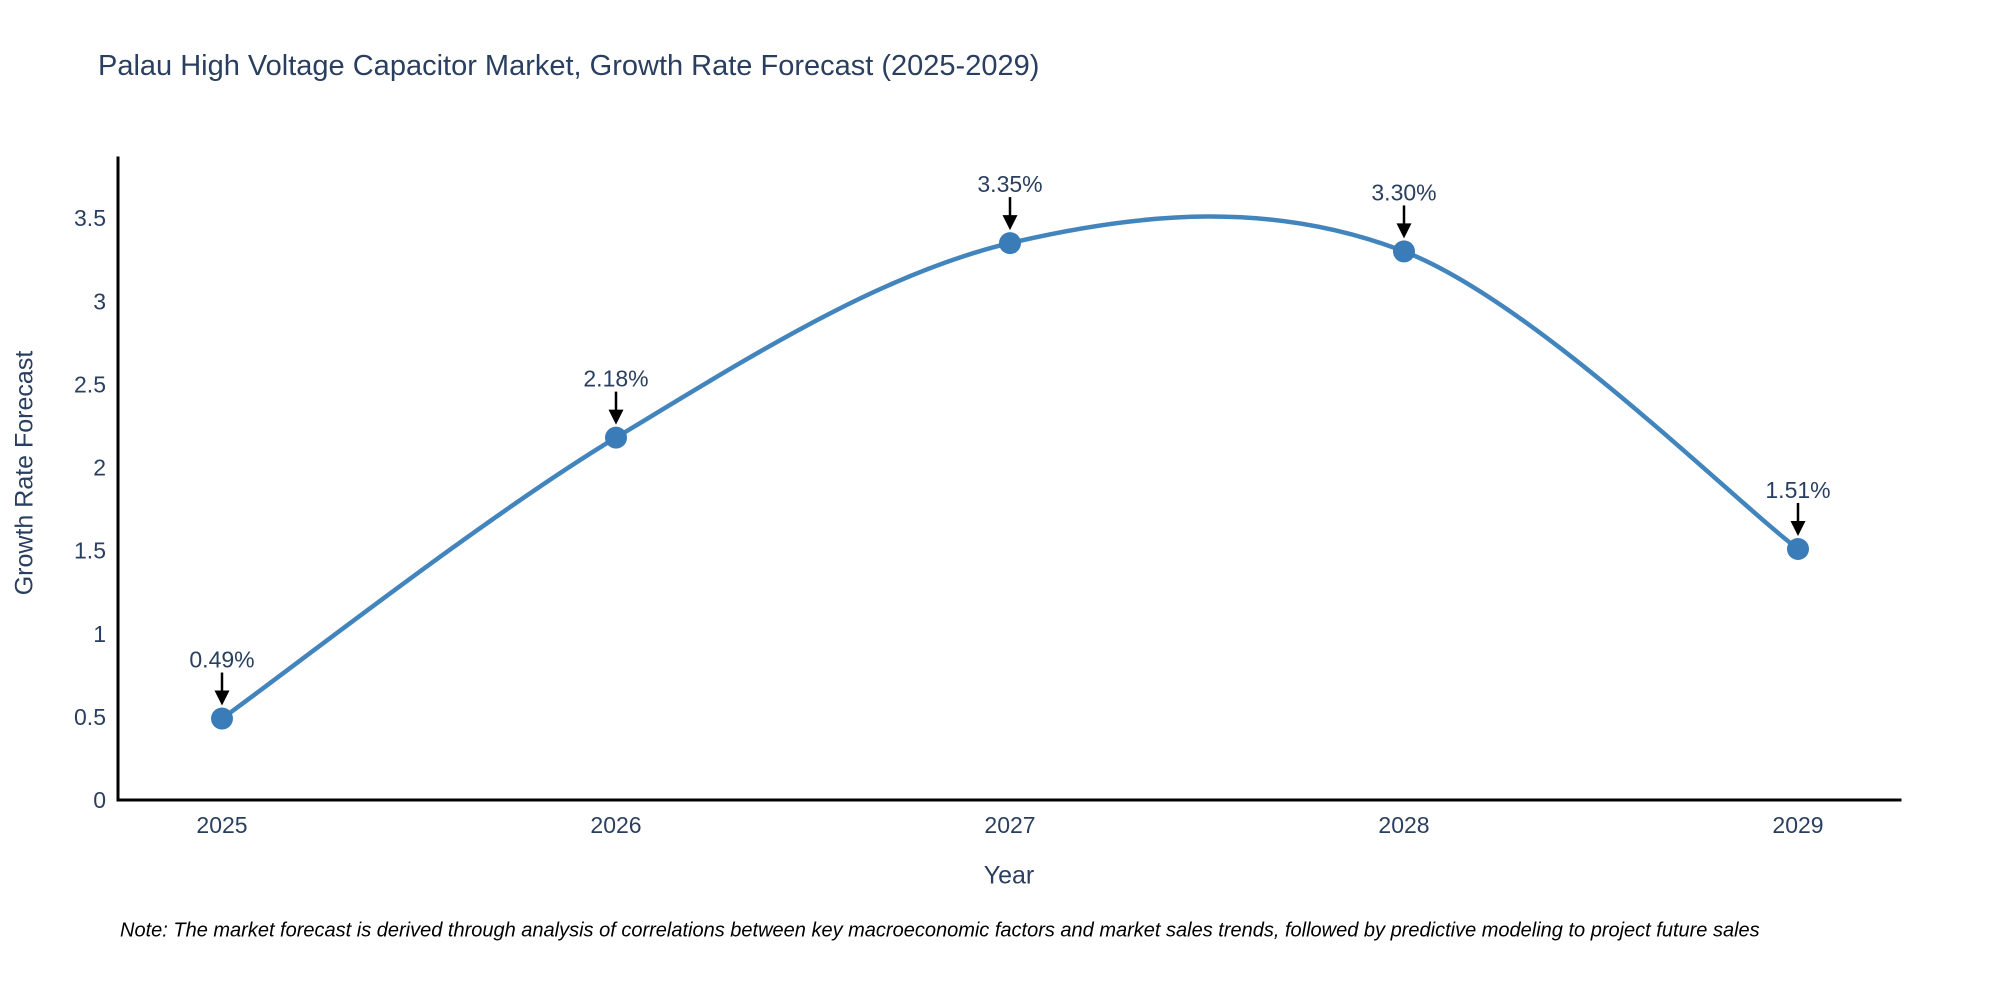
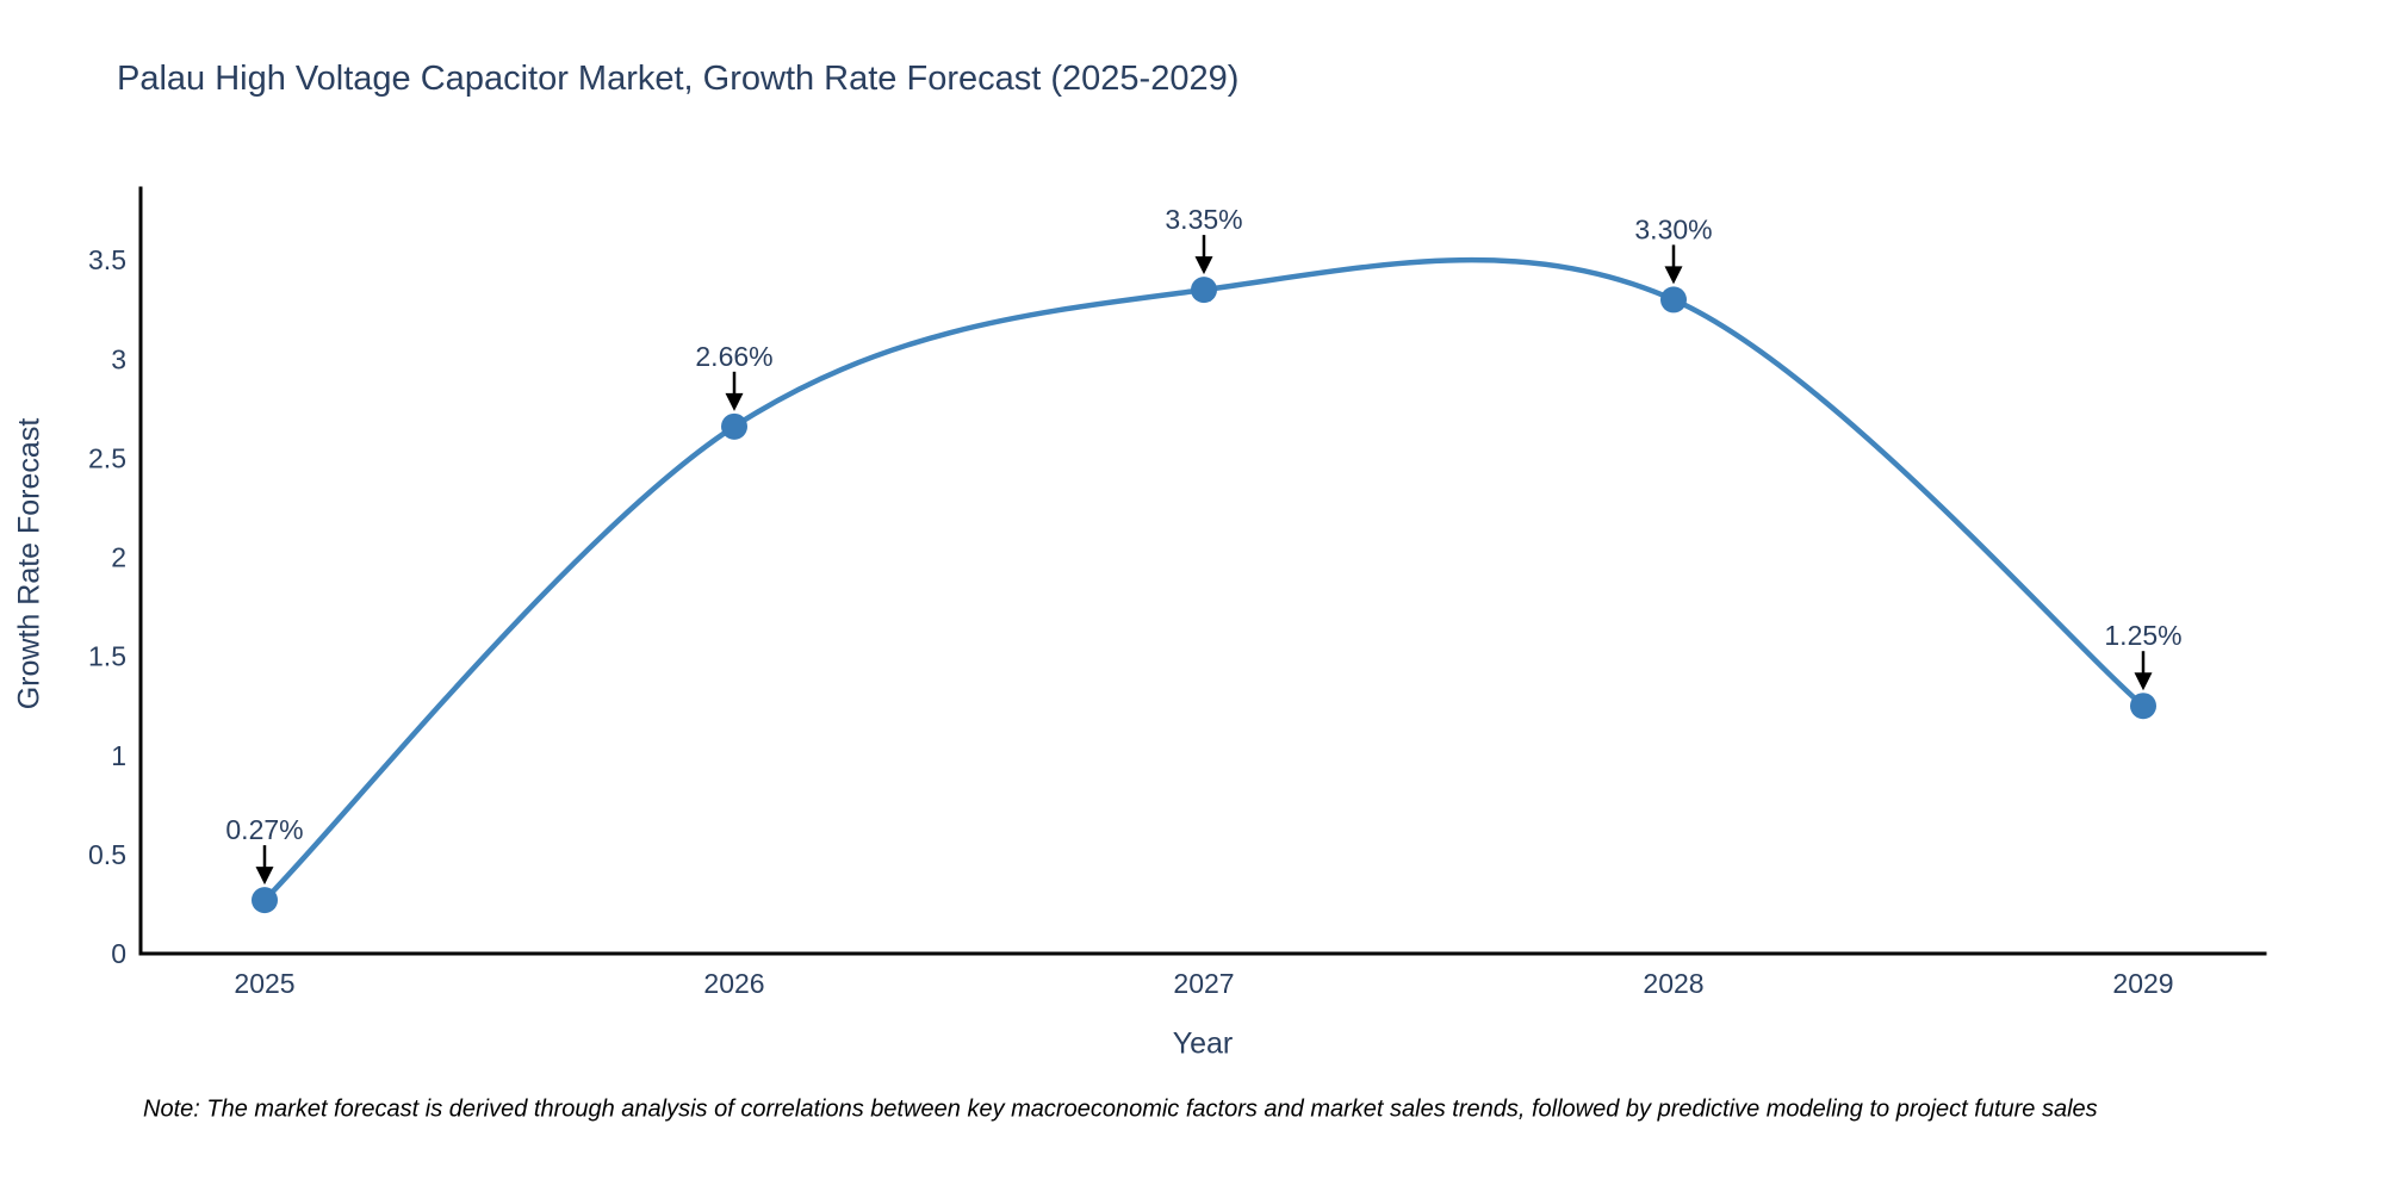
2025: 0.49% -> 0.27%
2026: 2.18% -> 2.66%
2029: 1.51% -> 1.25%
